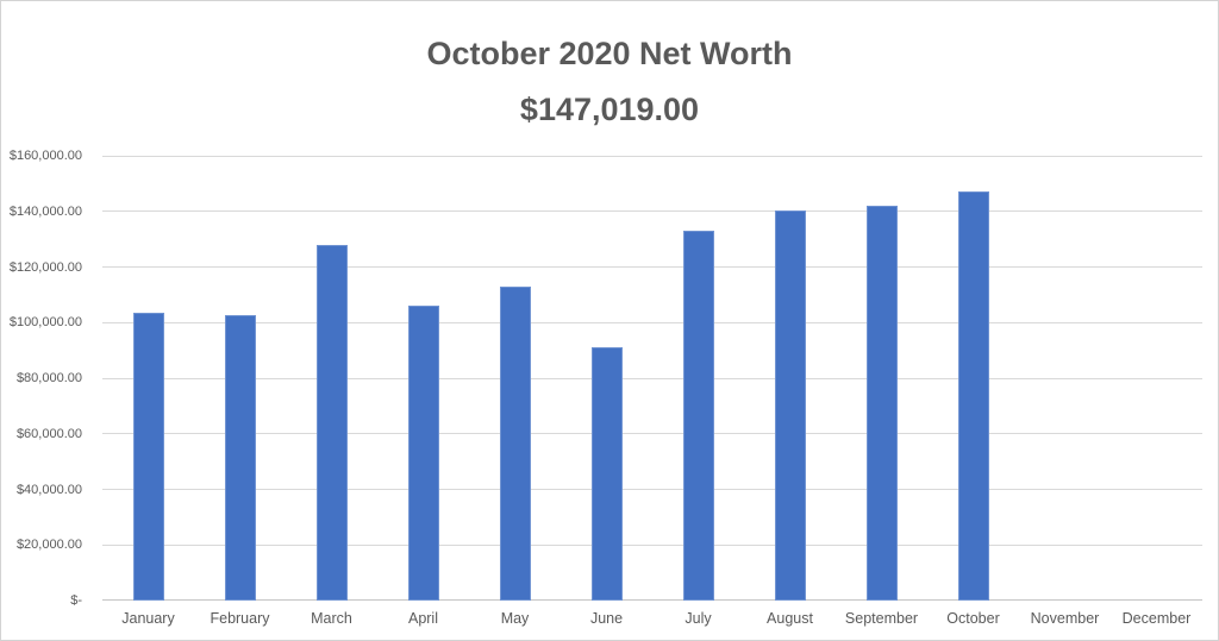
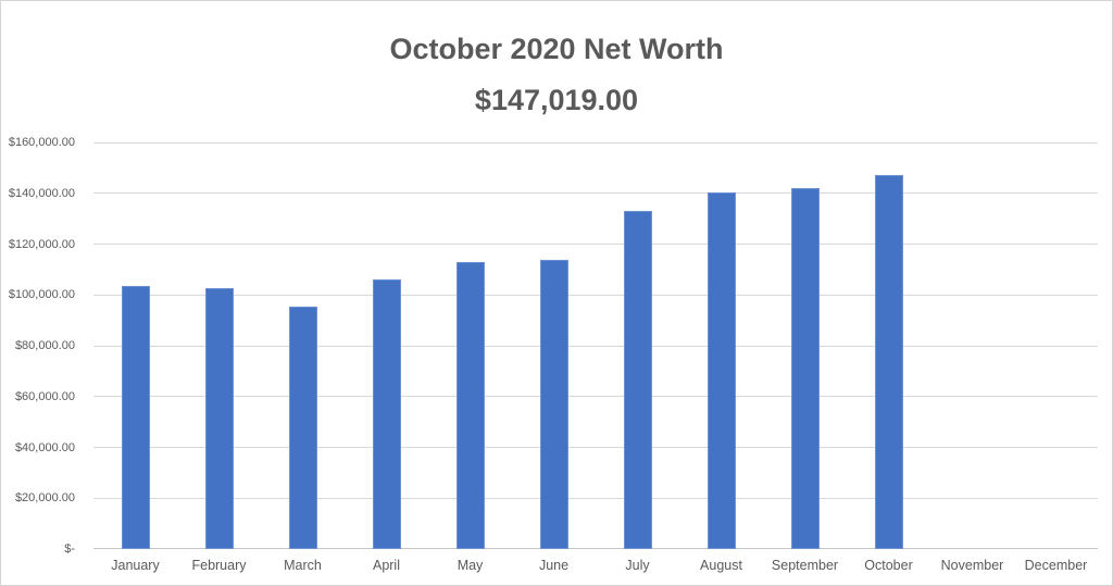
March: $128000 -> $96000
June: $91000 -> $114000
